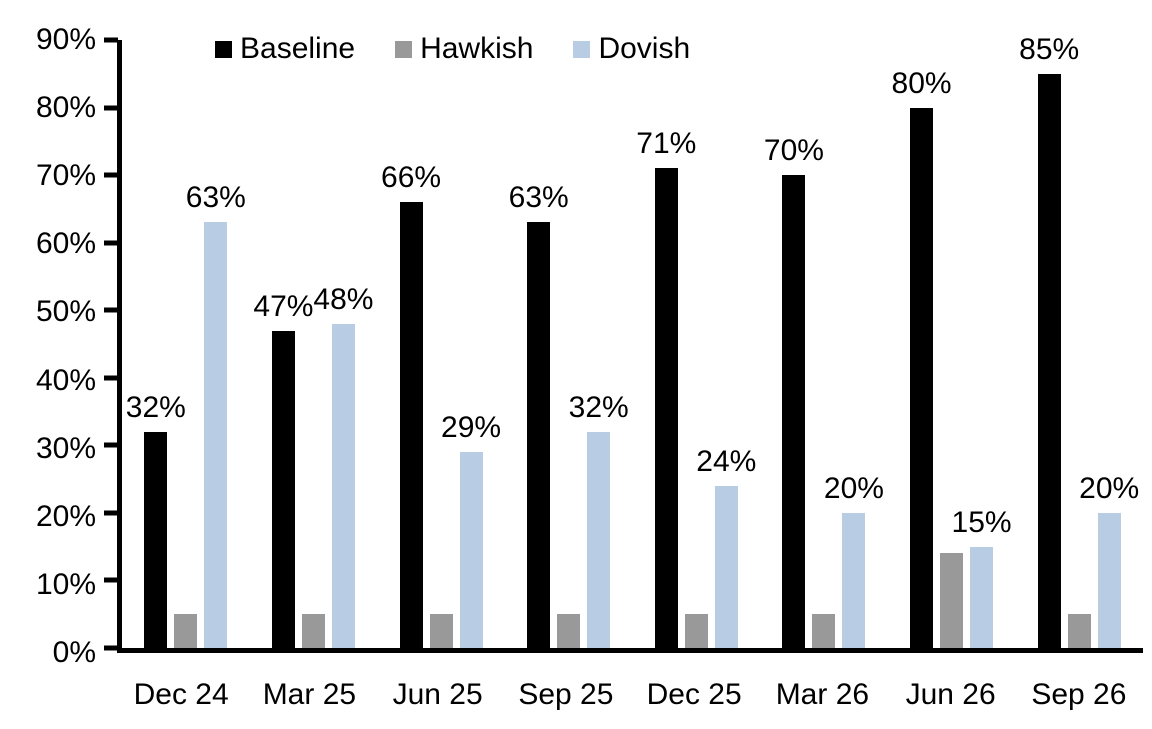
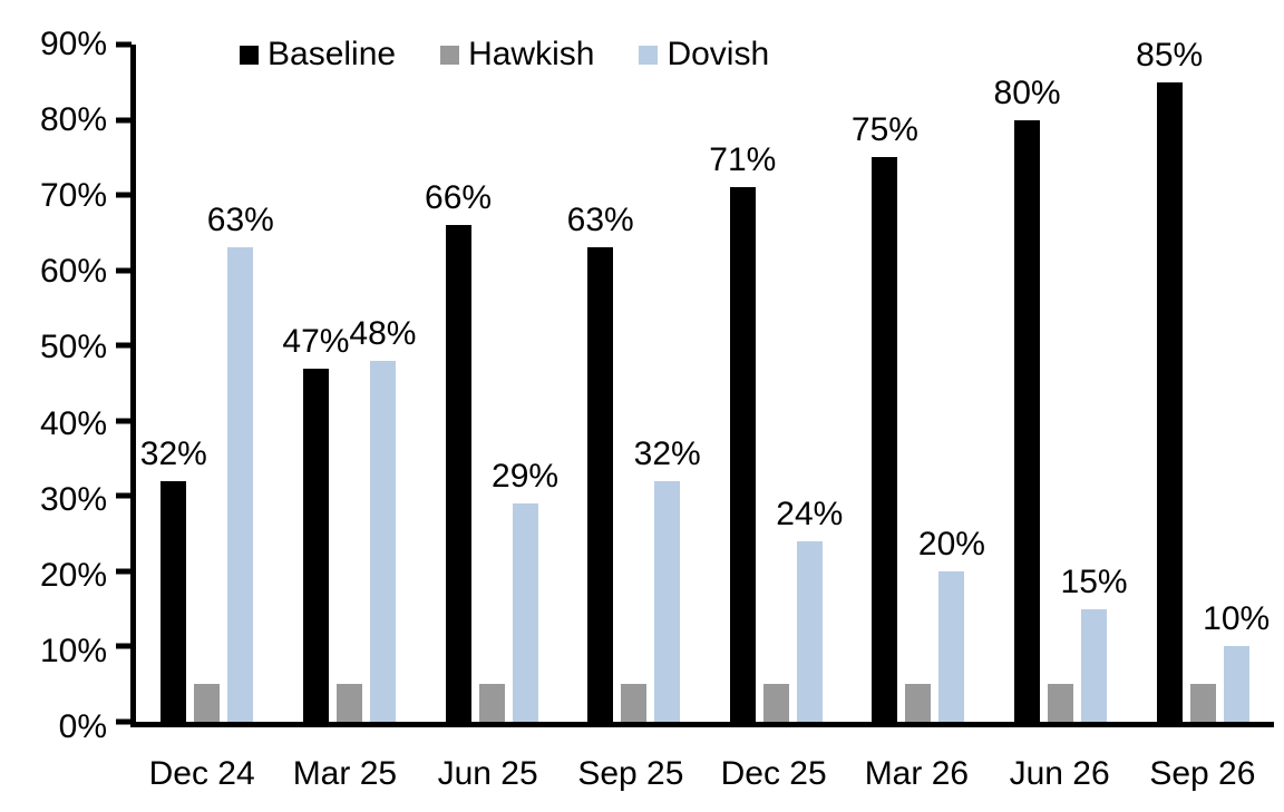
Baseline/Mar 26: 70% -> 75%
Hawkish/Jun 26: 14% -> 5%
Dovish/Sep 26: 20% -> 10%
